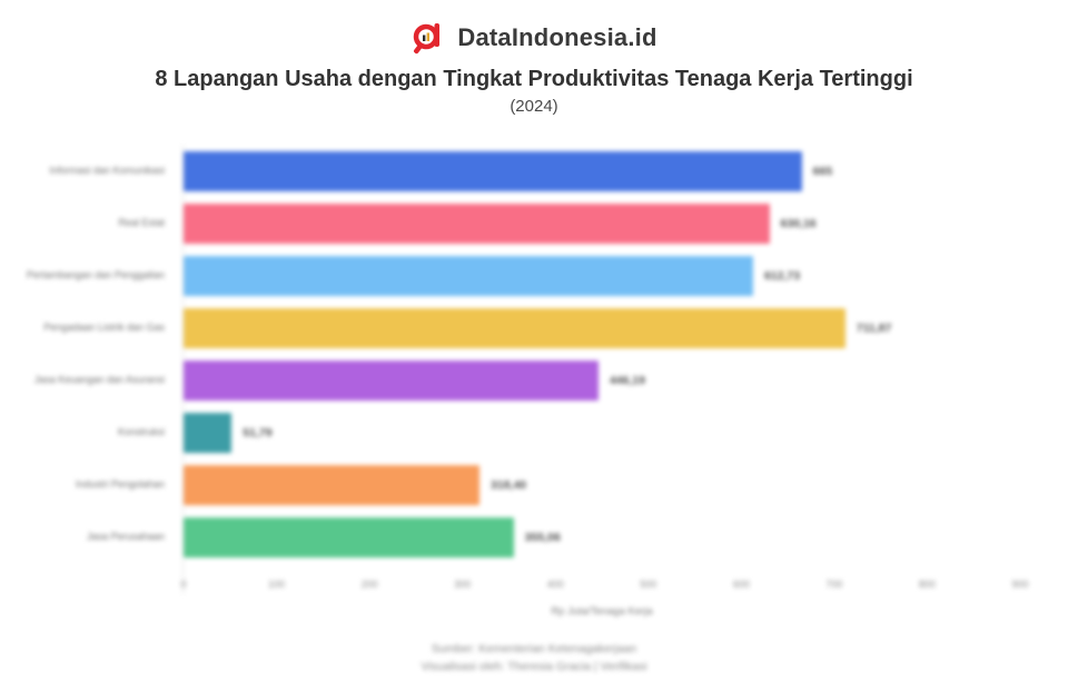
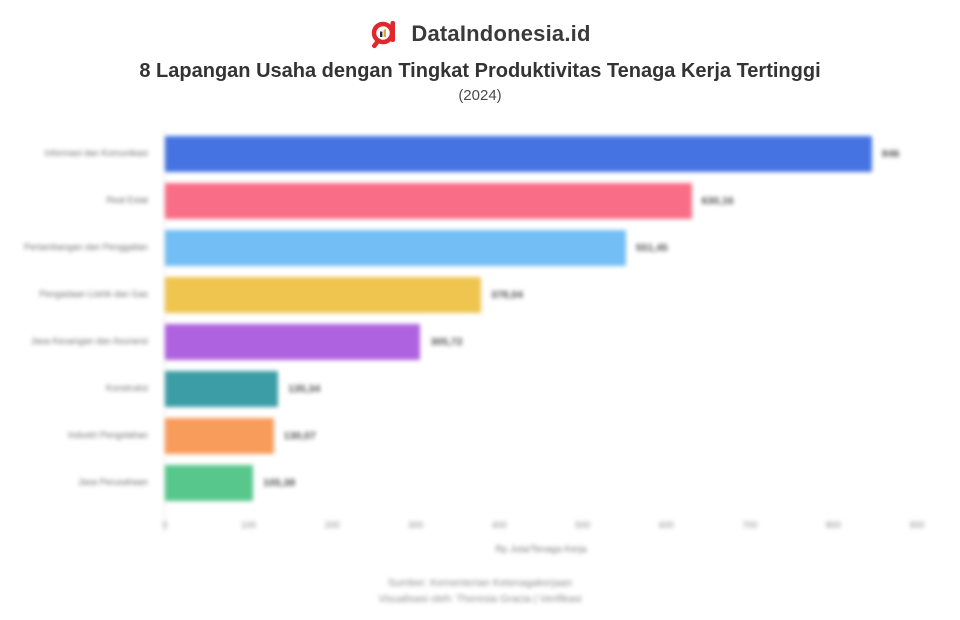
Informasi dan Komunikasi: 665 -> 846
Pertambangan dan Penggalian: 612,73 -> 551,45
Pengadaan Listrik dan Gas: 711,87 -> 378,04
Jasa Keuangan dan Asuransi: 446,19 -> 305,72
Konstruksi: 51,79 -> 135,34
Industri Pengolahan: 318,40 -> 130,07
Jasa Perusahaan: 355,06 -> 105,38
